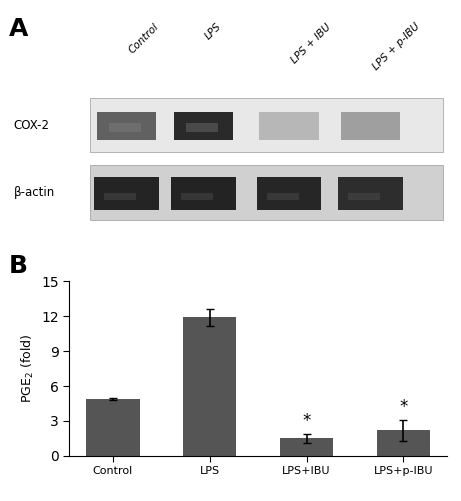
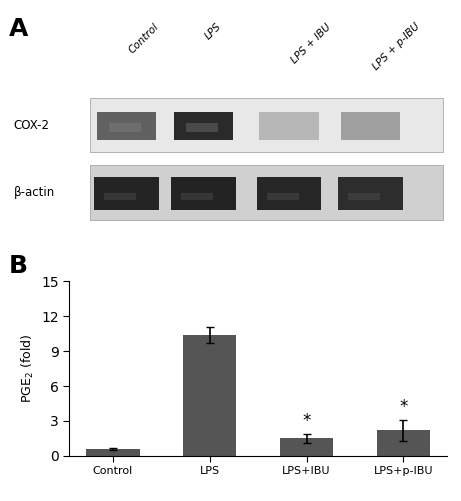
Control: 4.9 -> 0.6
LPS: 11.9 -> 10.4
